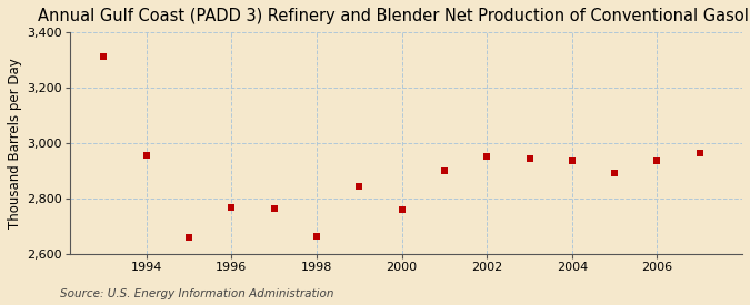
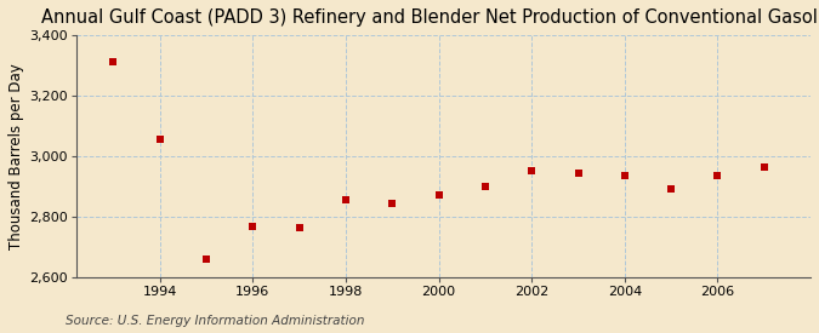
1994: 2,955 -> 3,055
1998: 2,665 -> 2,855
2000: 2,760 -> 2,870
